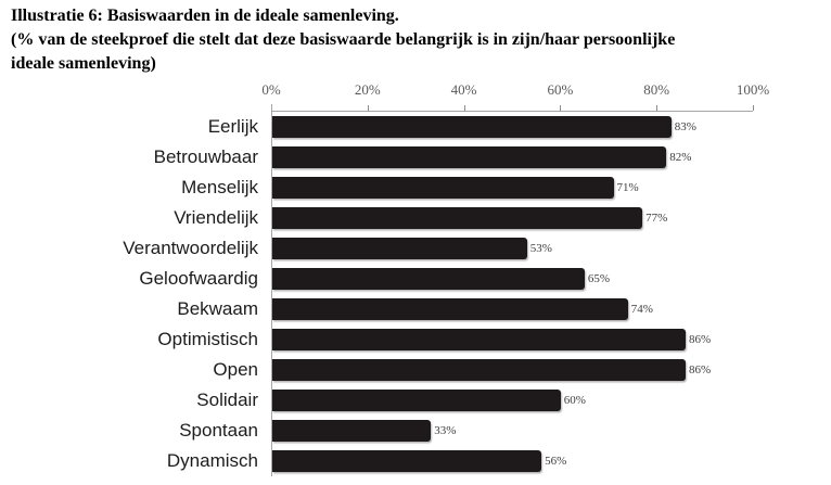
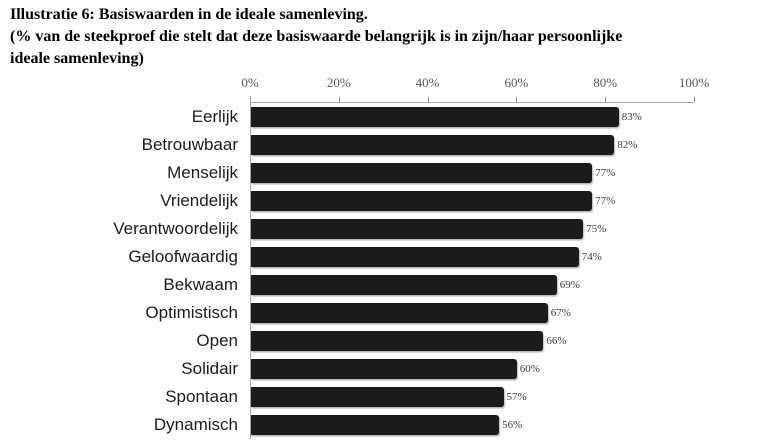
Menselijk: 71% -> 77%
Verantwoordelijk: 53% -> 75%
Geloofwaardig: 65% -> 74%
Bekwaam: 74% -> 69%
Optimistisch: 86% -> 67%
Open: 86% -> 66%
Spontaan: 33% -> 57%
